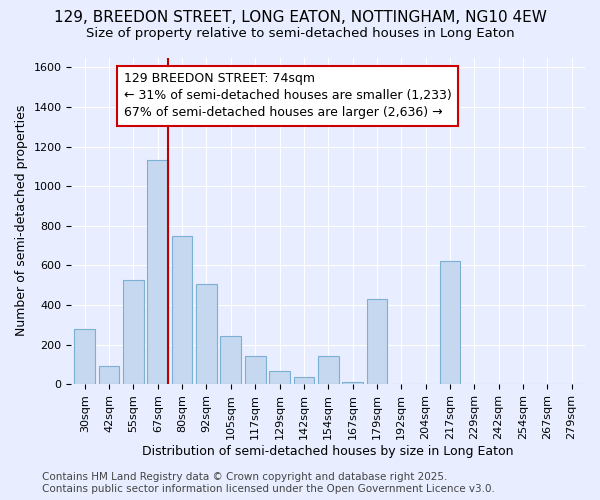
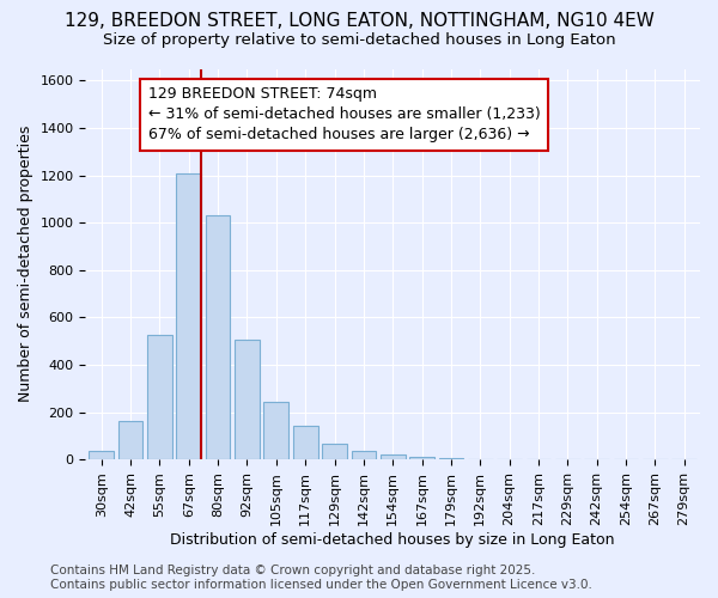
30sqm: 280 -> 40
42sqm: 90 -> 160
67sqm: 1130 -> 1210
80sqm: 750 -> 1030
154sqm: 140 -> 20
179sqm: 430 -> 10
217sqm: 620 -> 0
